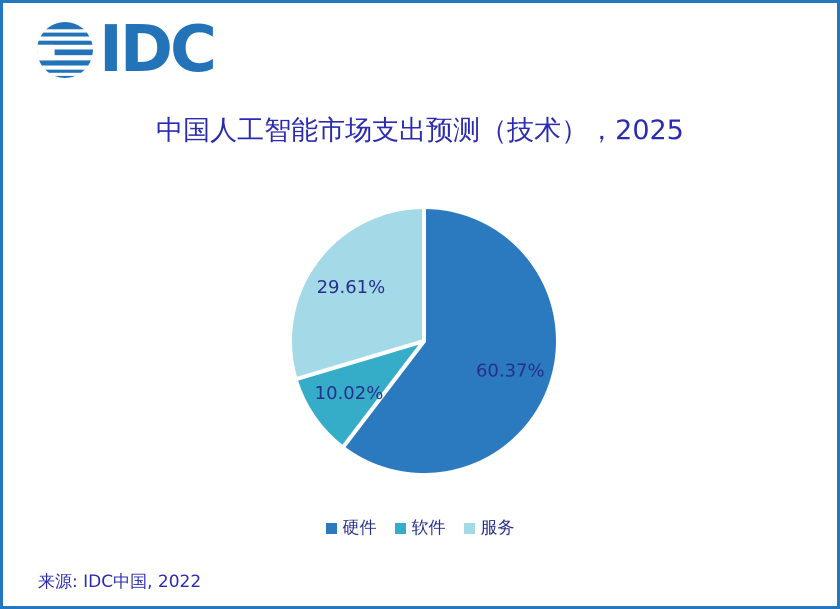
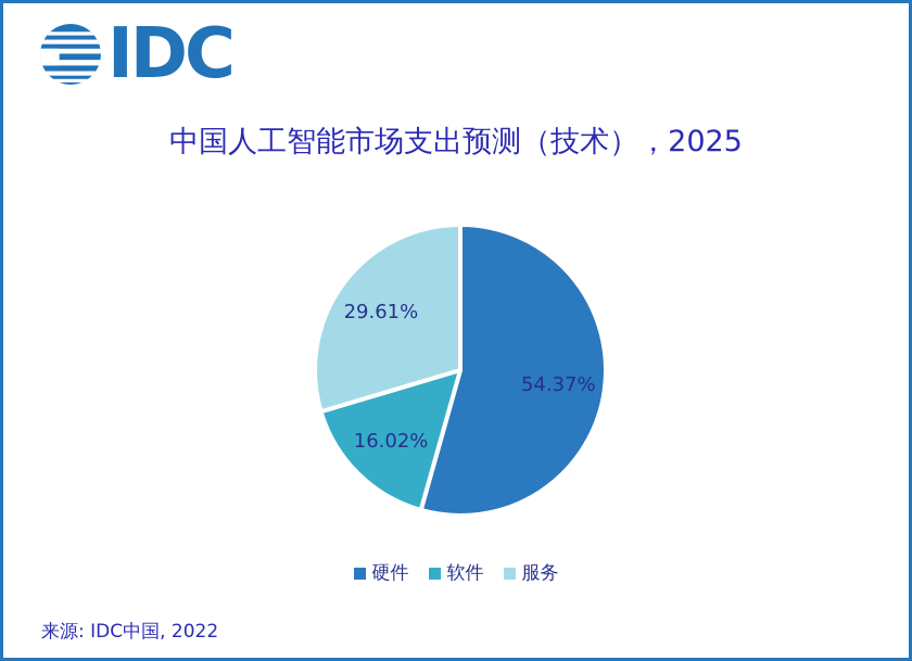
硬件: 60.37% -> 54.37%
软件: 10.02% -> 16.02%
